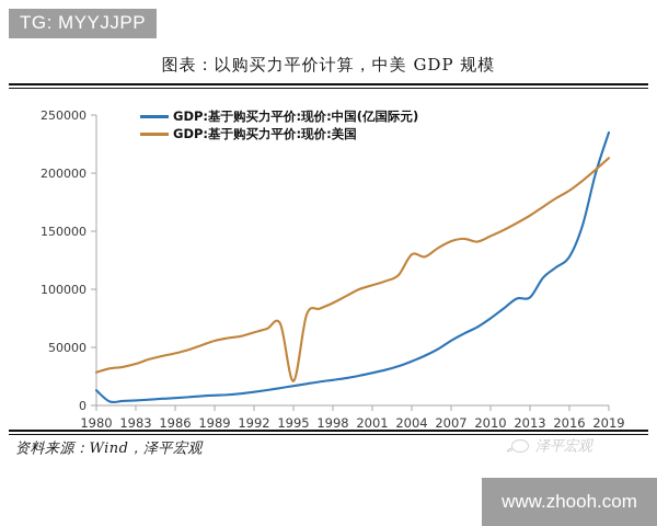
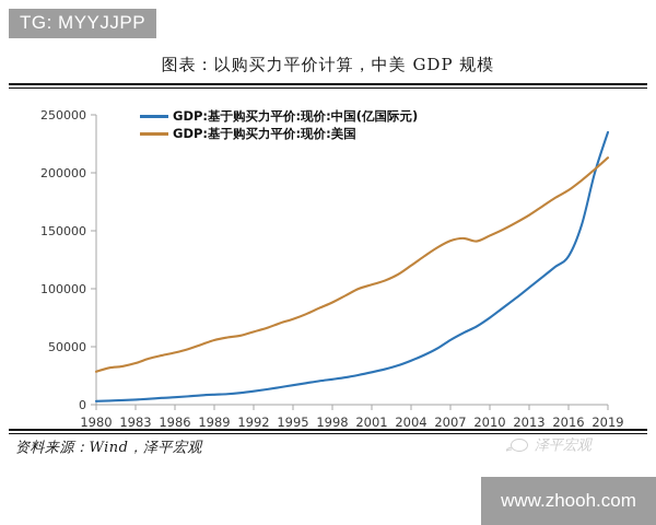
GDP:基于购买力平价:现价:中国(亿国际元)/1980: 13000 -> 3000
GDP:基于购买力平价:现价:美国/1995: 21000 -> 74000
GDP:基于购买力平价:现价:美国/2004: 130000 -> 120000
GDP:基于购买力平价:现价:中国(亿国际元)/2013: 93000 -> 101000
